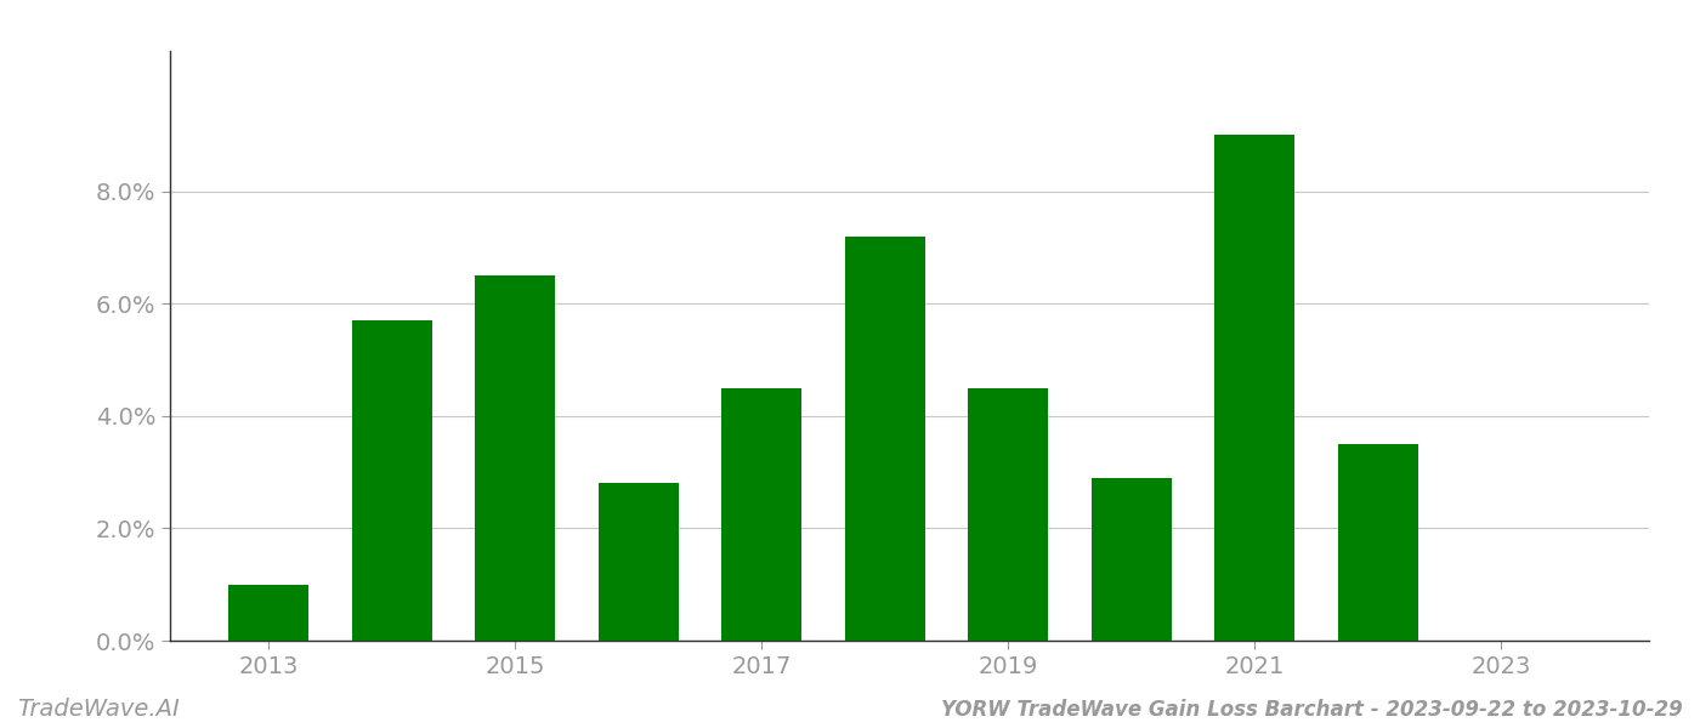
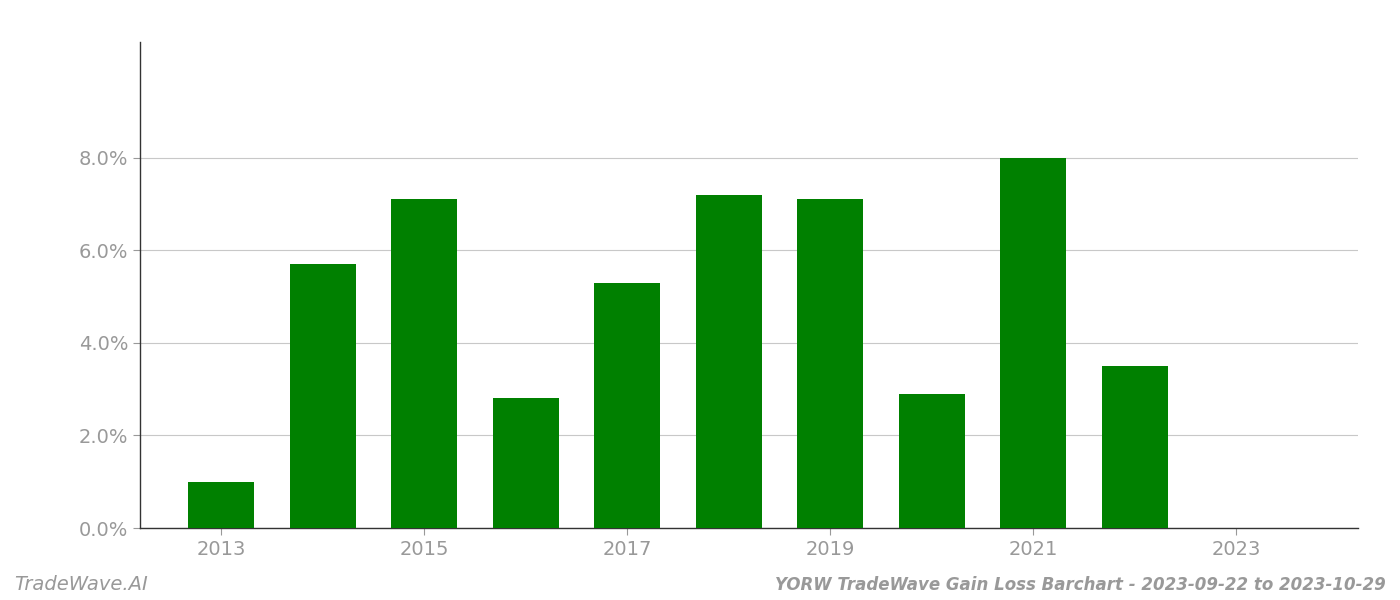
2015: 6.5% -> 7.1%
2017: 4.5% -> 5.3%
2019: 4.5% -> 7.1%
2021: 9.0% -> 8.0%
